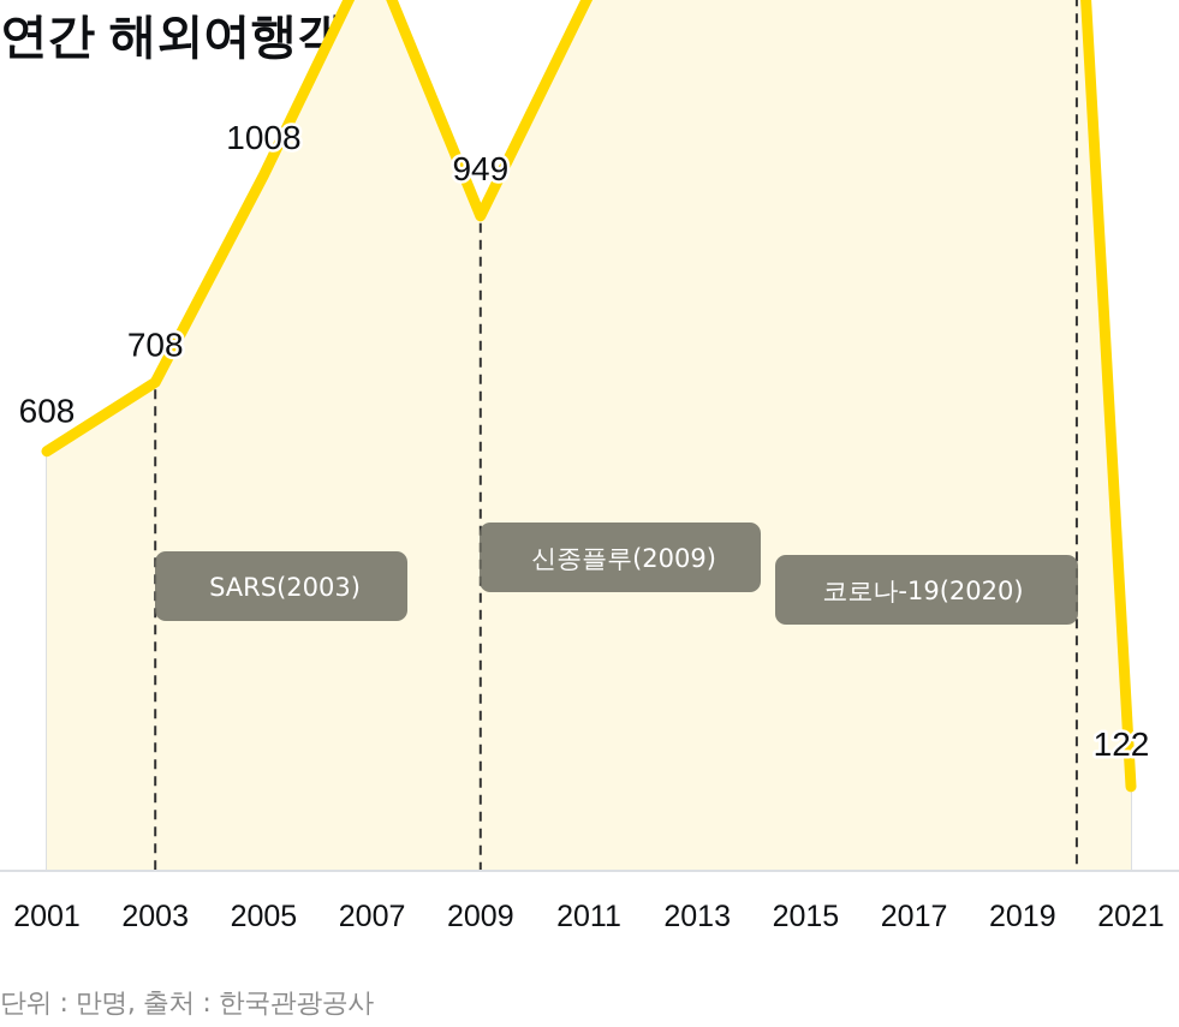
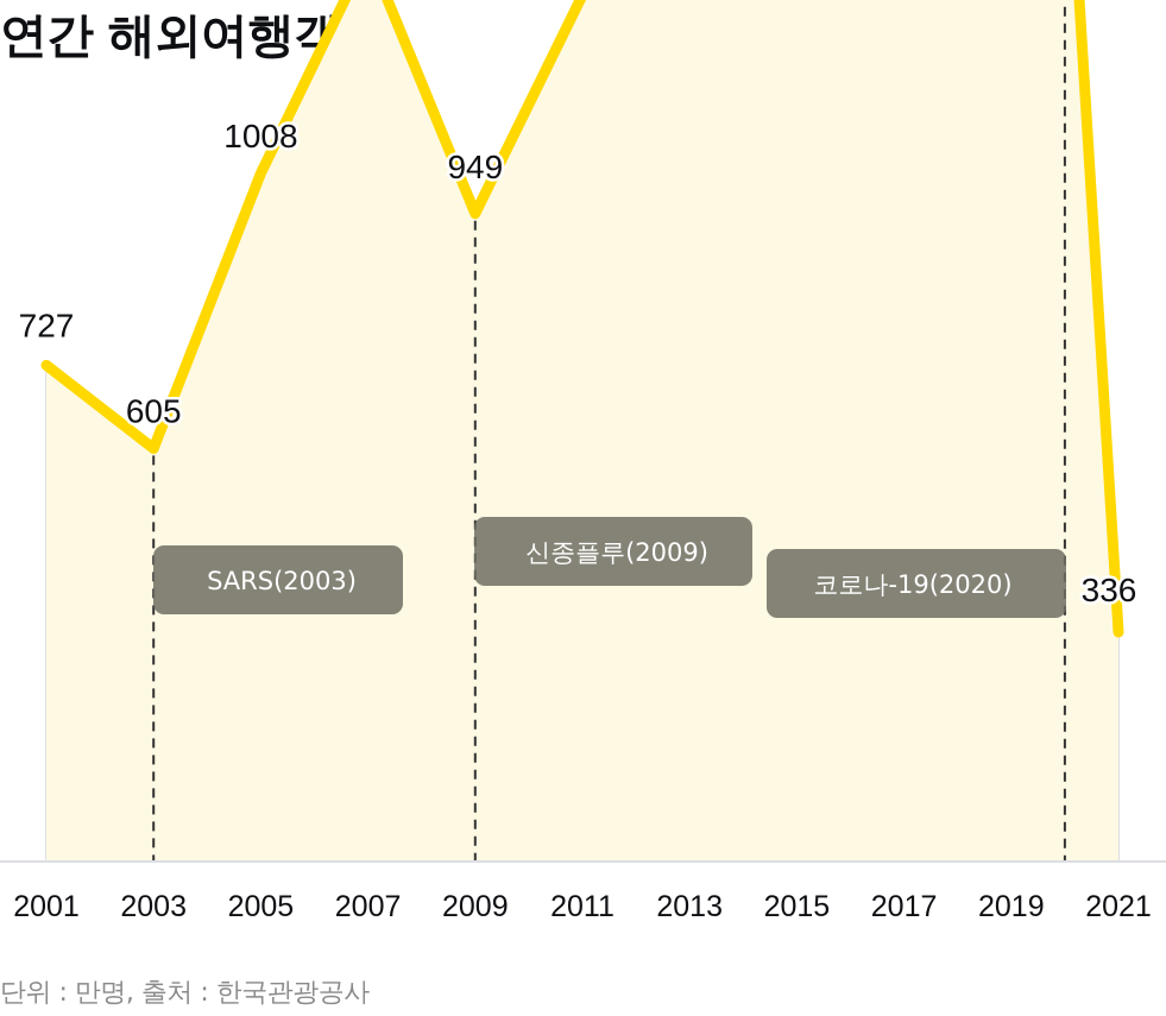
2001: 608 -> 727
2003: 708 -> 605
2021: 122 -> 336
